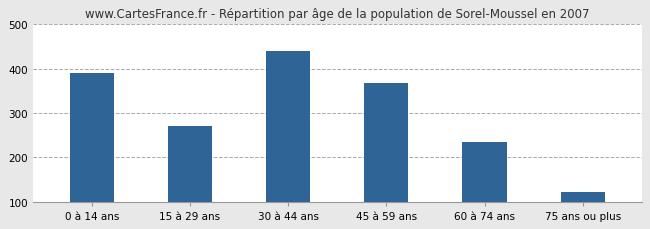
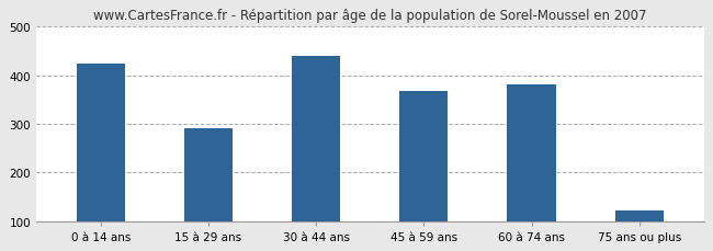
0 à 14 ans: 390 -> 425
15 à 29 ans: 270 -> 290
60 à 74 ans: 235 -> 380
